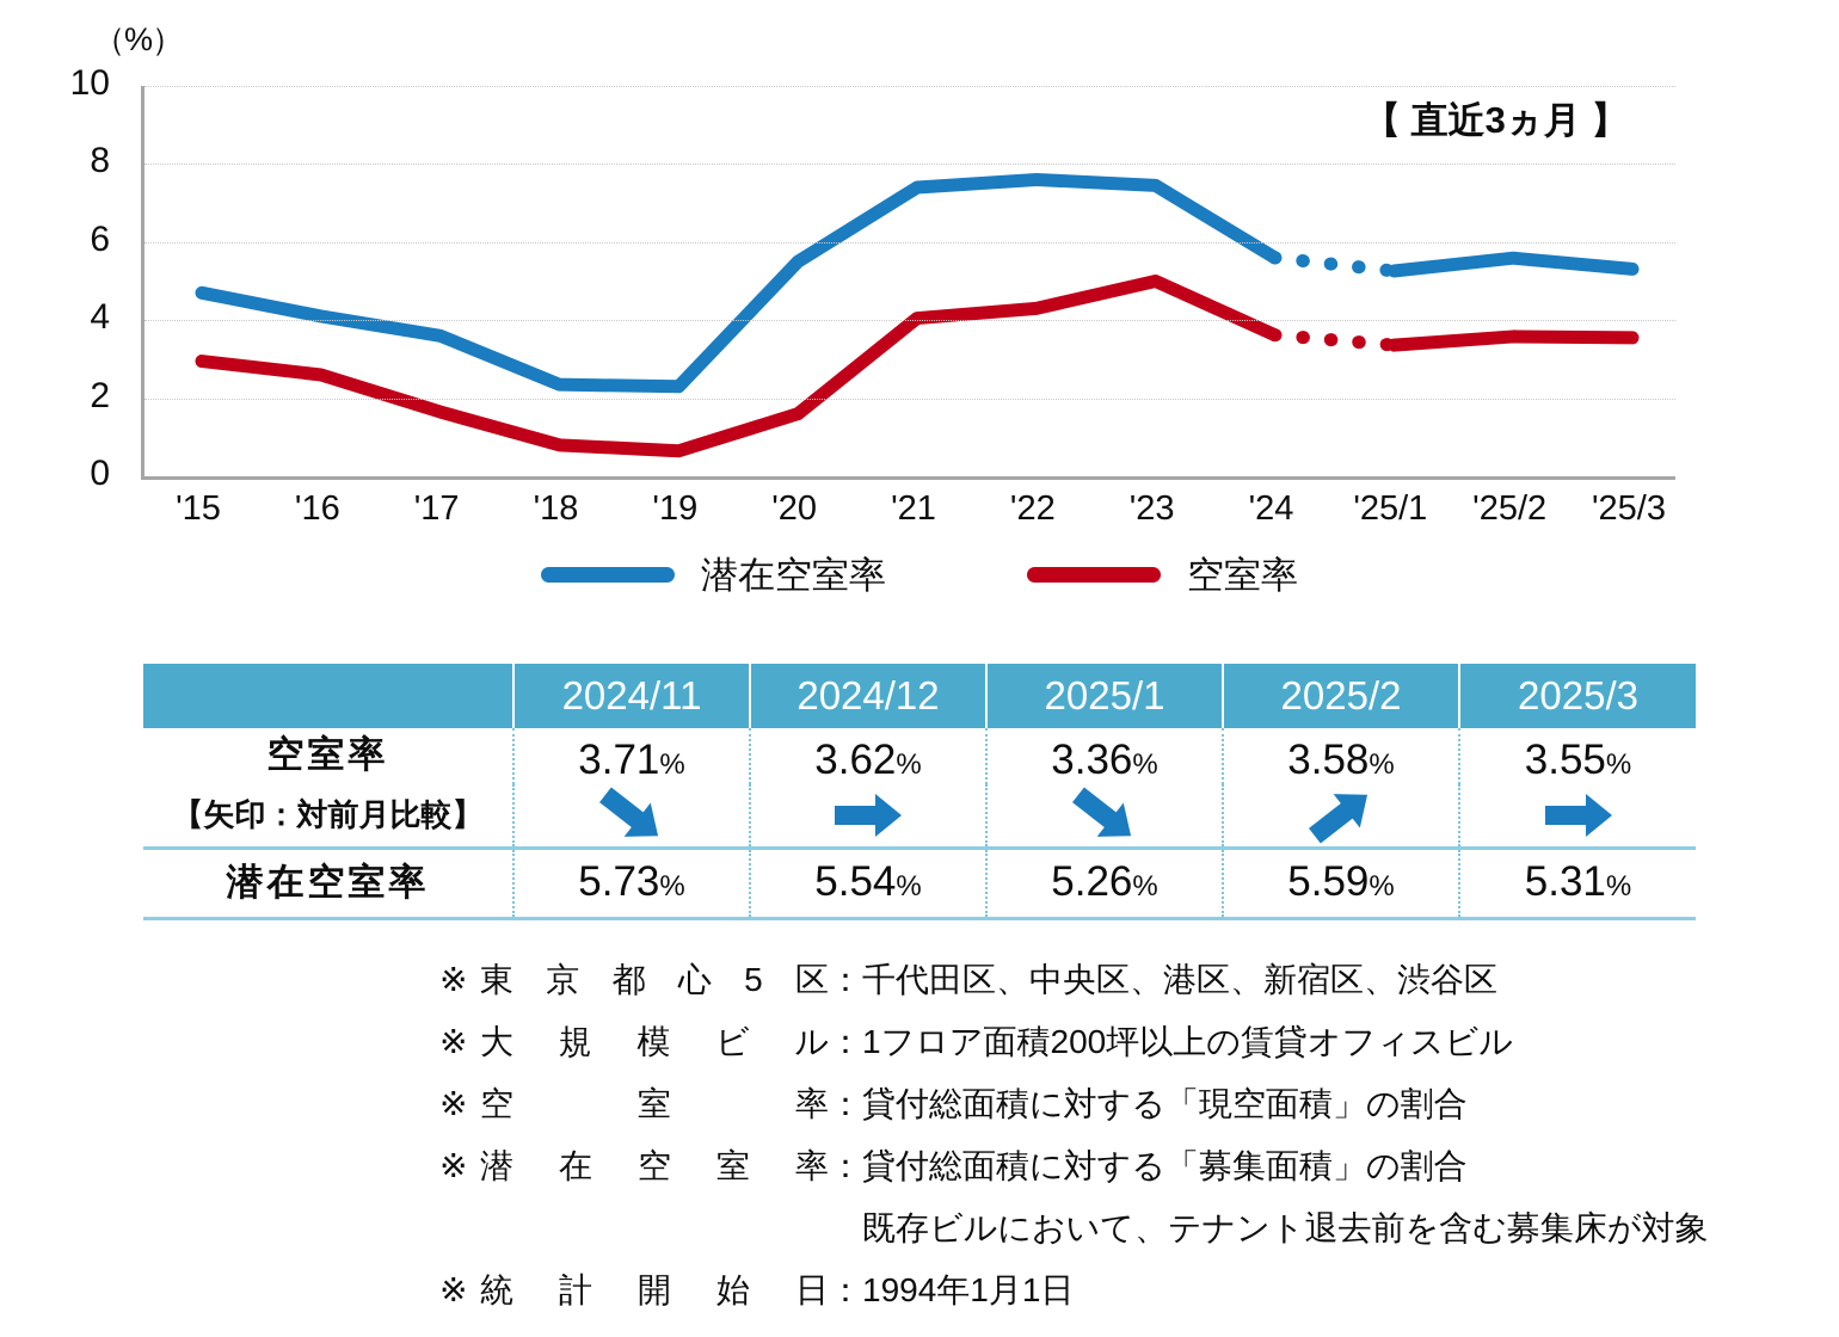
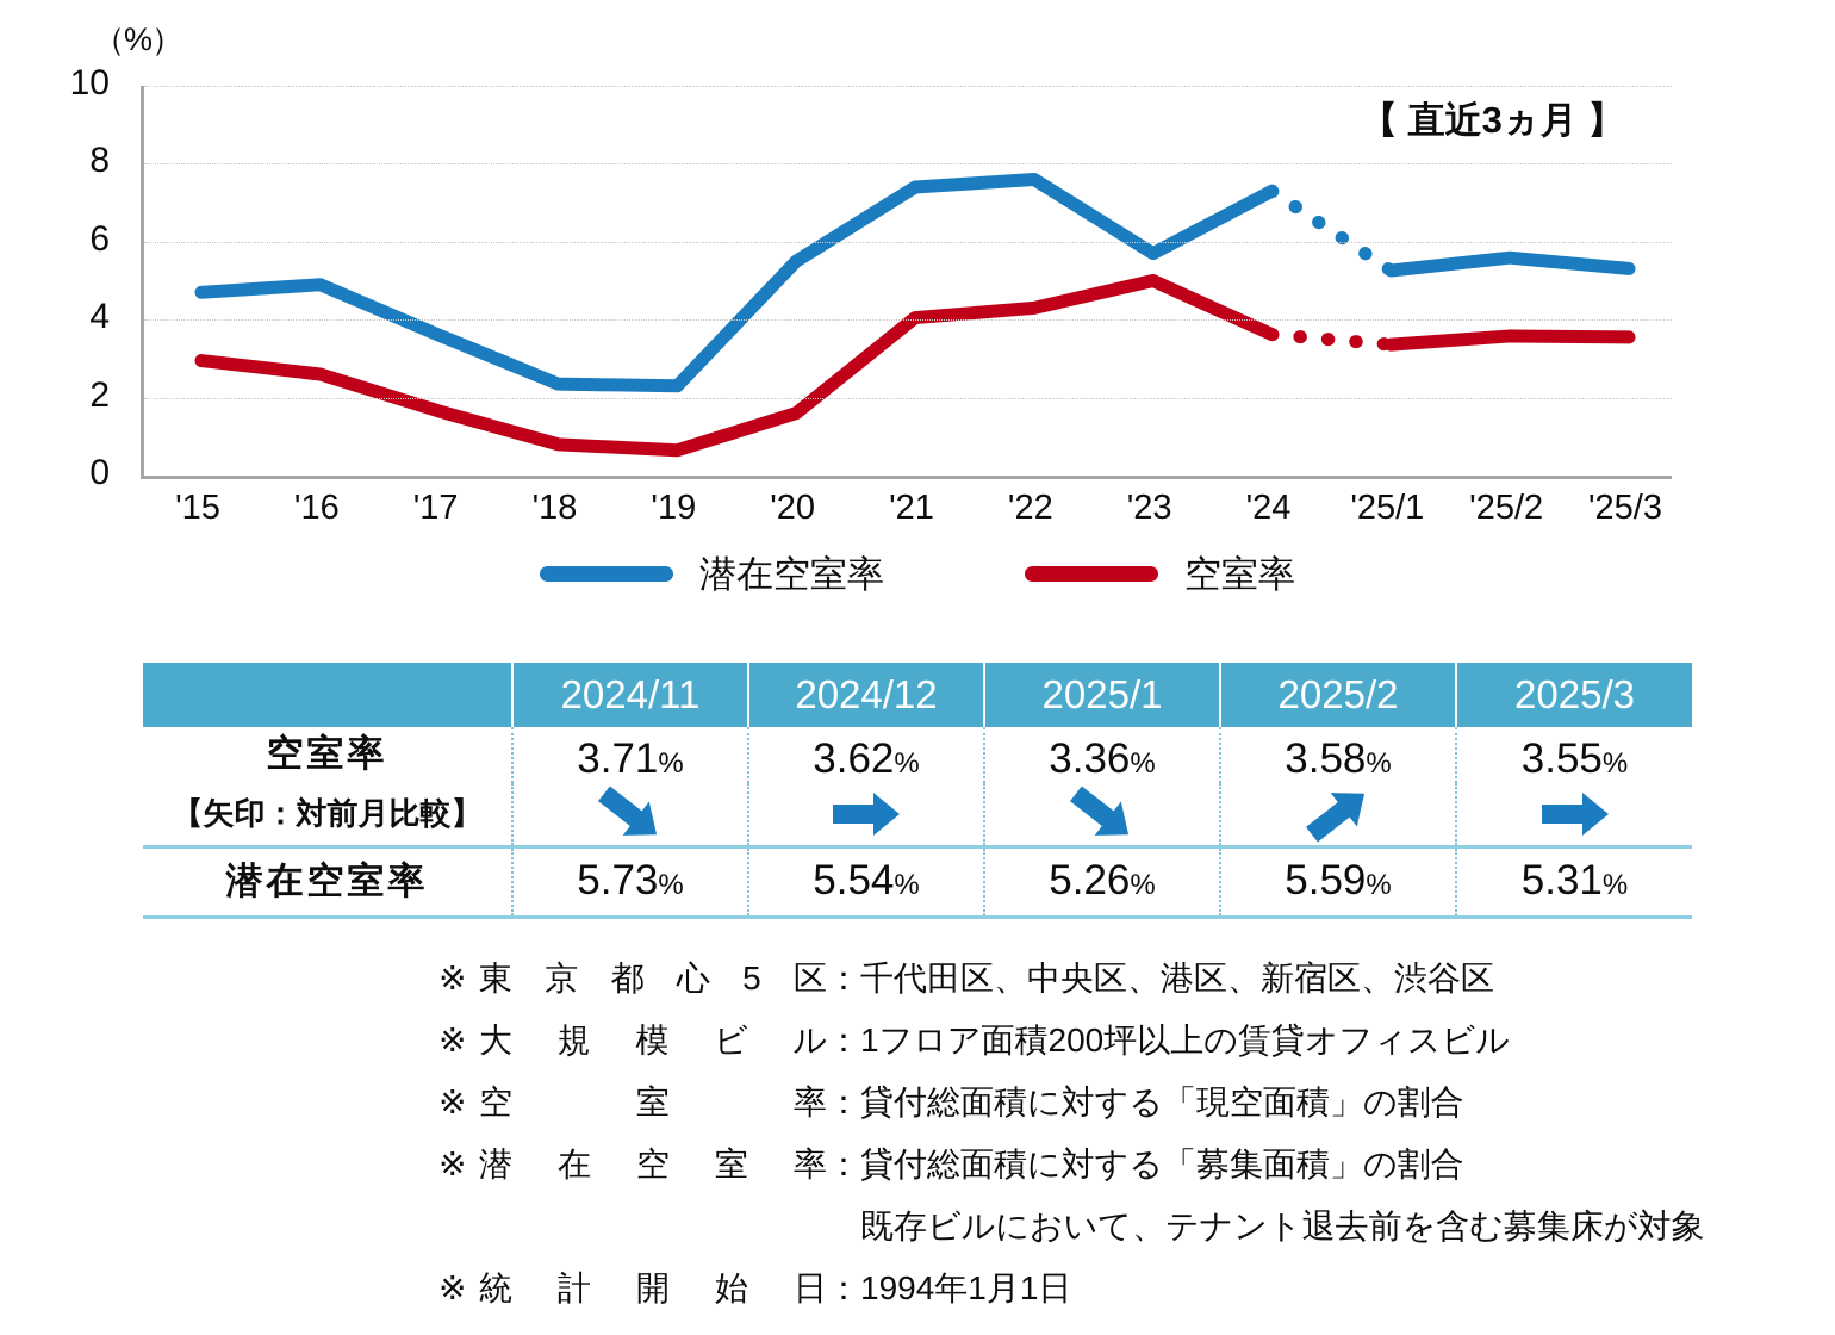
潜在空室率/'16: 4.1 -> 4.9
潜在空室率/'23: 7.5 -> 5.7
潜在空室率/'24: 5.6 -> 7.3
